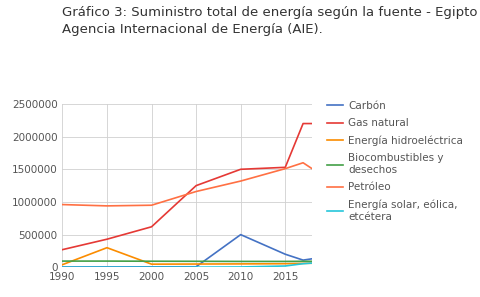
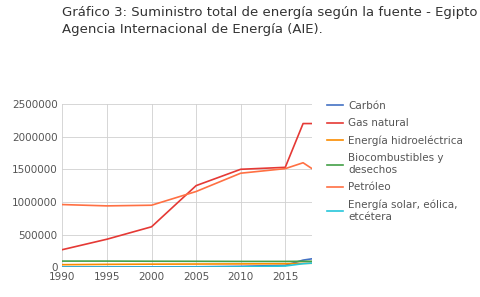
Energía hidroeléctrica/1995: 300000 -> 40000
Carbón/2010: 500000 -> 20000
Petróleo/2010: 1320000 -> 1440000
Carbón/2015: 200000 -> 30000
